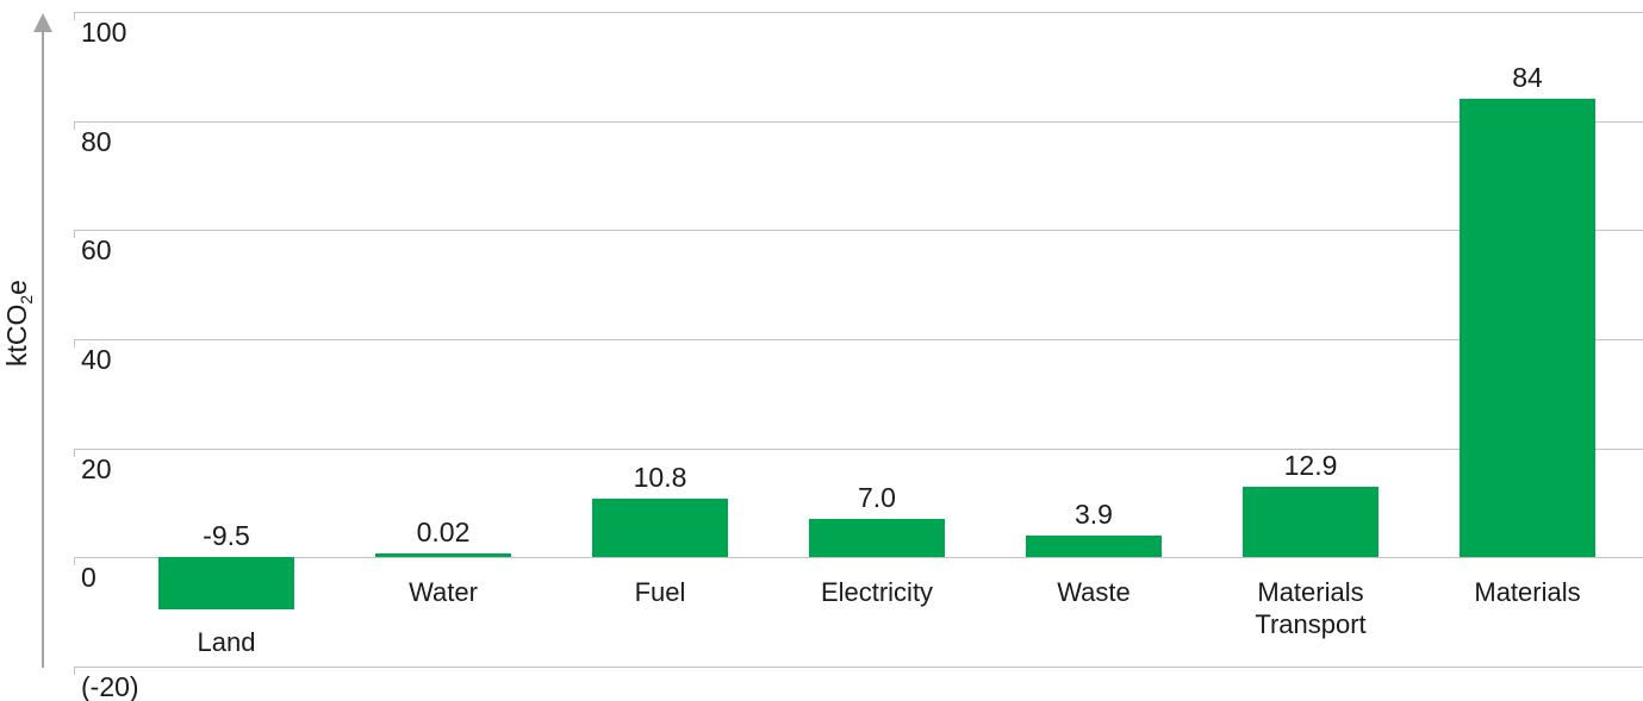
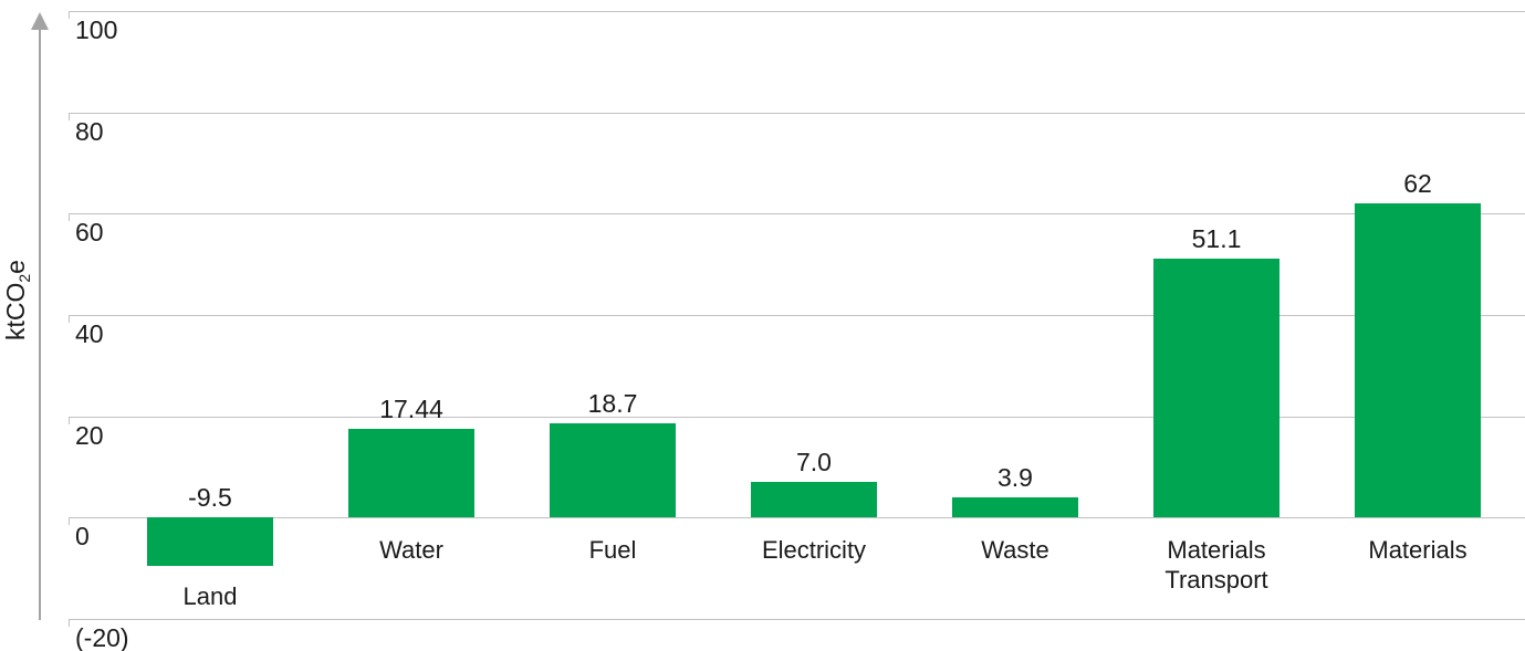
Water: 0.02 -> 17.44
Fuel: 10.8 -> 18.7
Materials Transport: 12.9 -> 51.1
Materials: 84 -> 62
